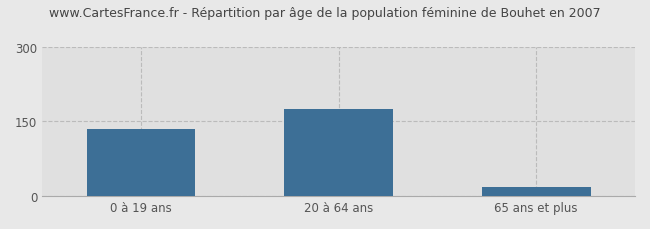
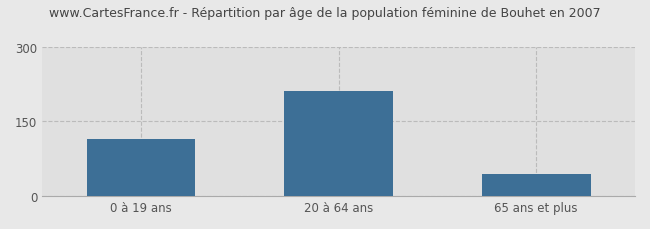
0 à 19 ans: 135 -> 115
20 à 64 ans: 175 -> 210
65 ans et plus: 18 -> 45
